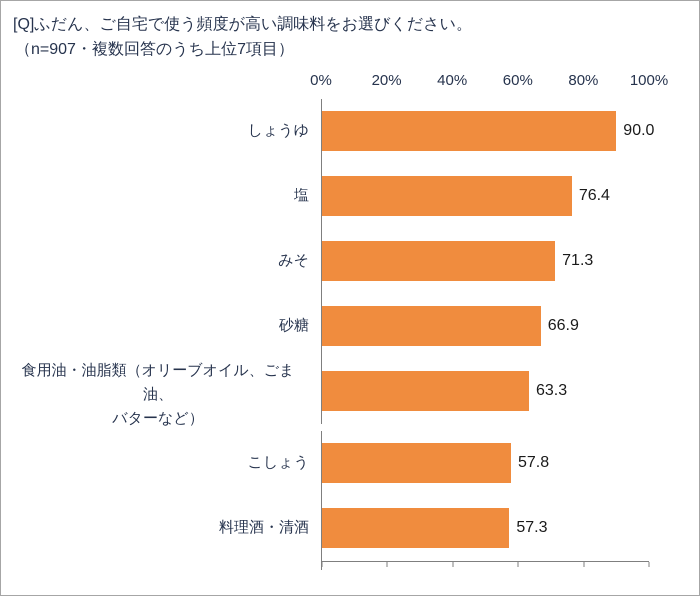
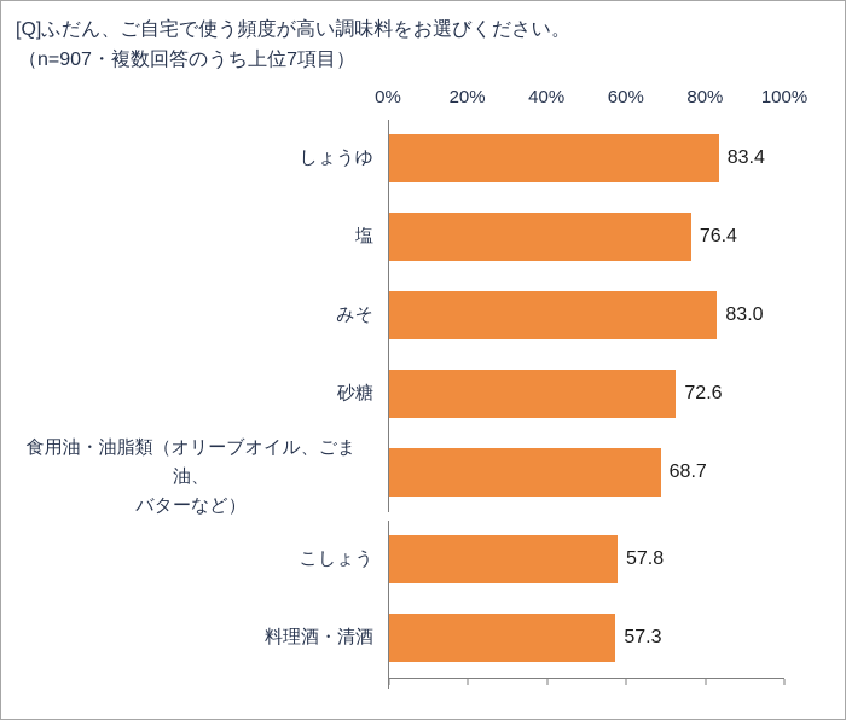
しょうゆ: 90.0 -> 83.4
みそ: 71.3 -> 83.0
砂糖: 66.9 -> 72.6
食用油・油脂類（オリーブオイル、ごま油、 バターなど）: 63.3 -> 68.7
